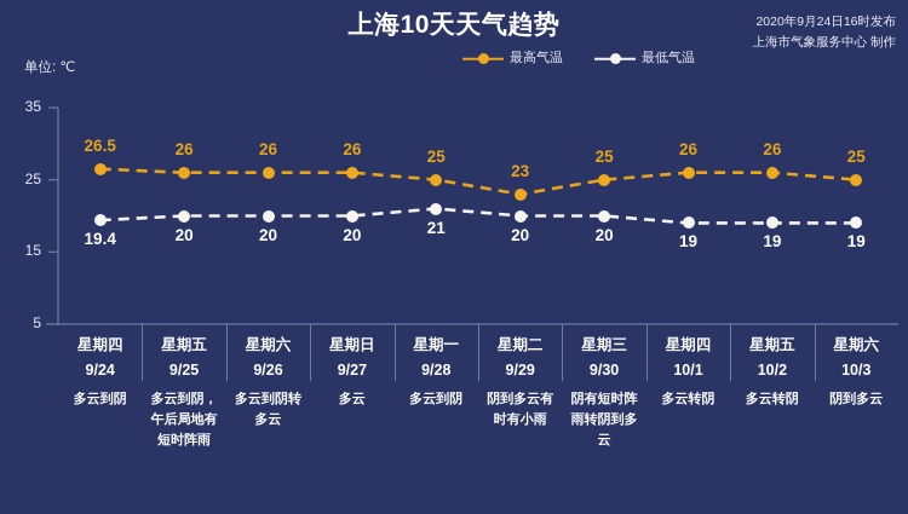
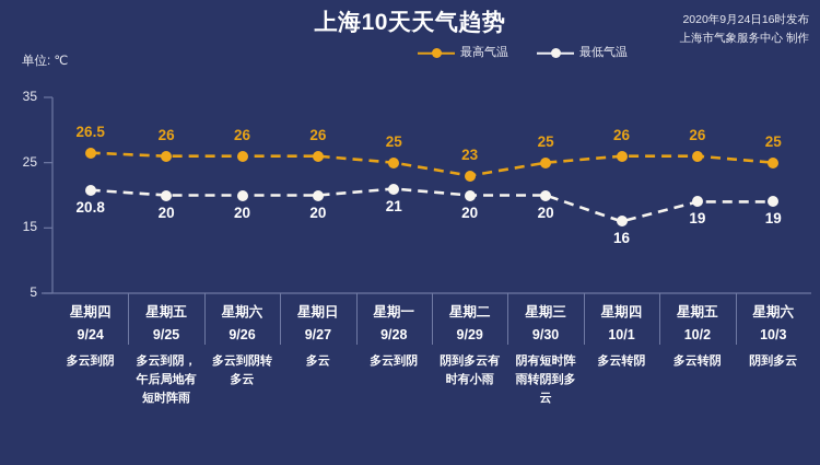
最低气温/9/24: 19.4 -> 20.8
最低气温/10/1: 19 -> 16
